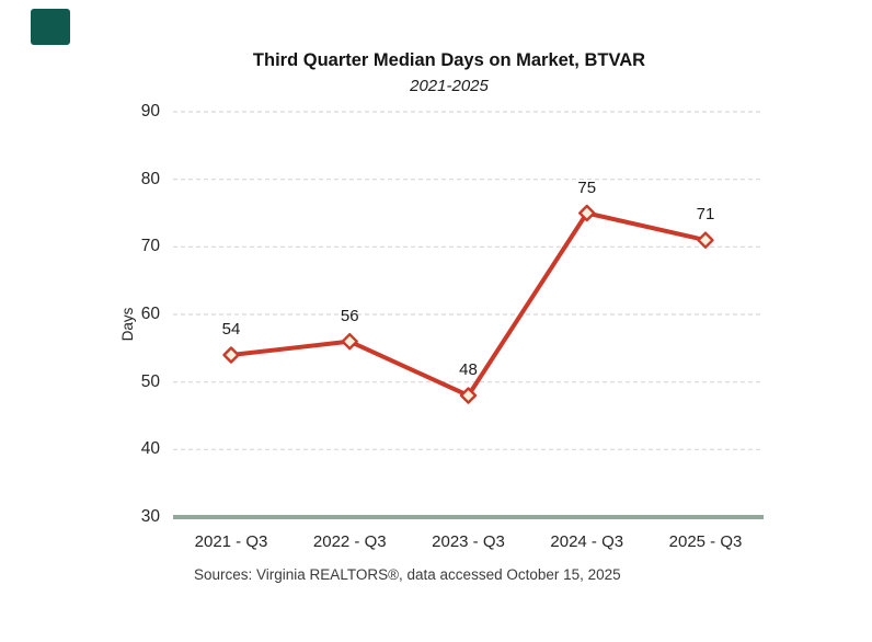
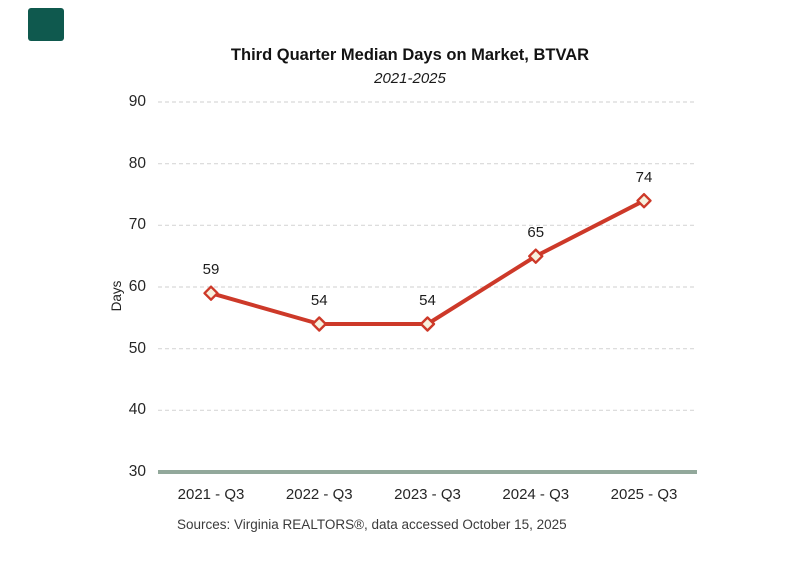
2021 - Q3: 54 -> 59
2022 - Q3: 56 -> 54
2023 - Q3: 48 -> 54
2024 - Q3: 75 -> 65
2025 - Q3: 71 -> 74
